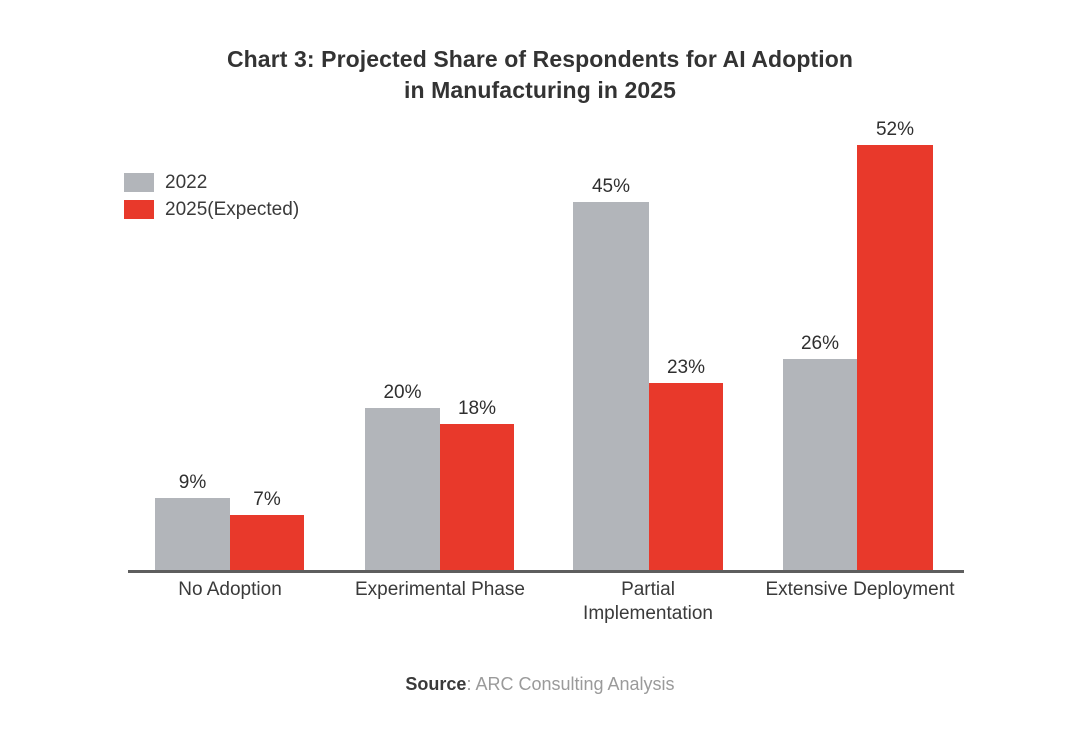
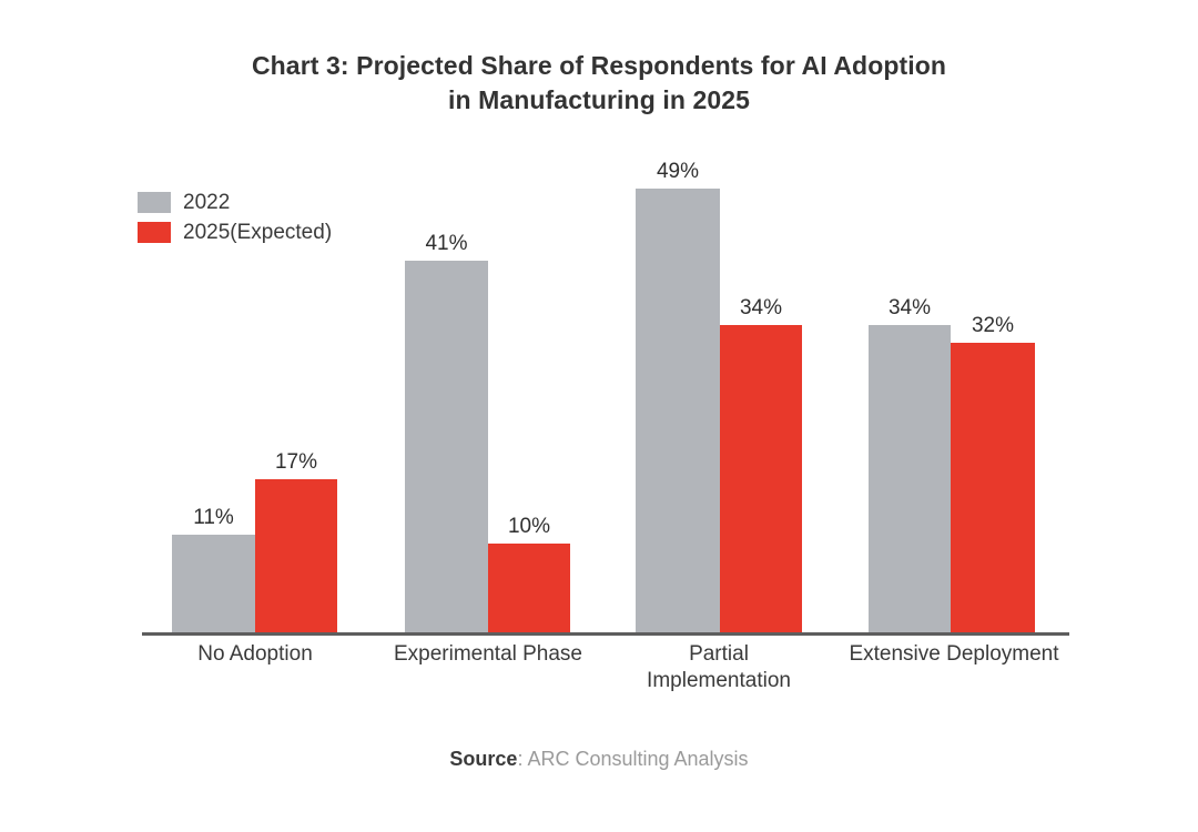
2022/No Adoption: 9% -> 11%
2025(Expected)/No Adoption: 7% -> 17%
2022/Experimental Phase: 20% -> 41%
2025(Expected)/Experimental Phase: 18% -> 10%
2022/Partial Implementation: 45% -> 49%
2025(Expected)/Partial Implementation: 23% -> 34%
2022/Extensive Deployment: 26% -> 34%
2025(Expected)/Extensive Deployment: 52% -> 32%
